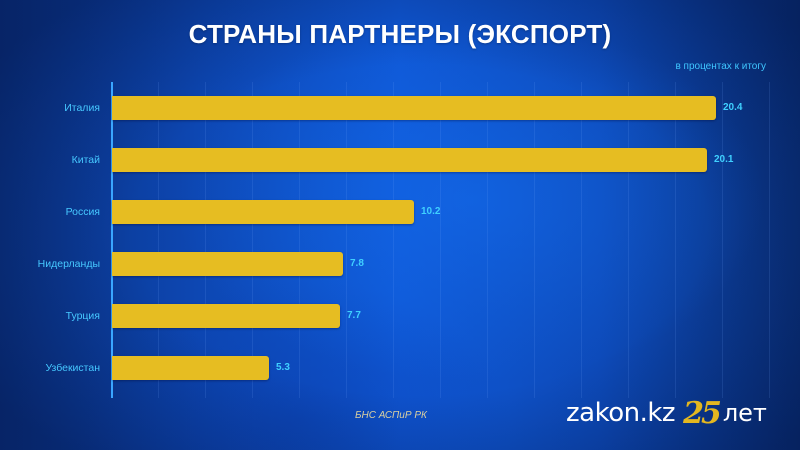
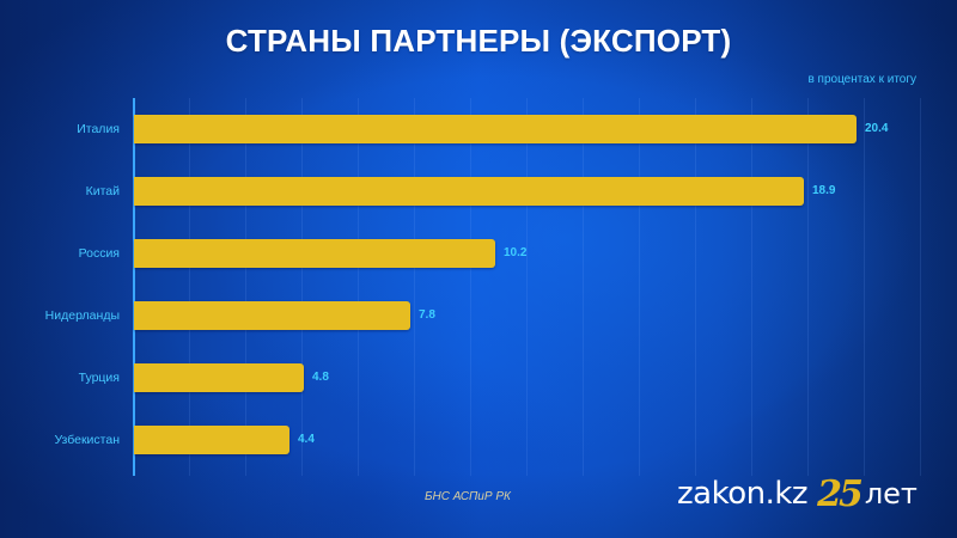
Китай: 20.1 -> 18.9
Турция: 7.7 -> 4.8
Узбекистан: 5.3 -> 4.4
